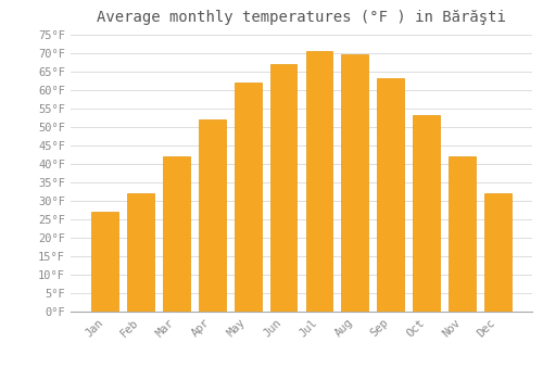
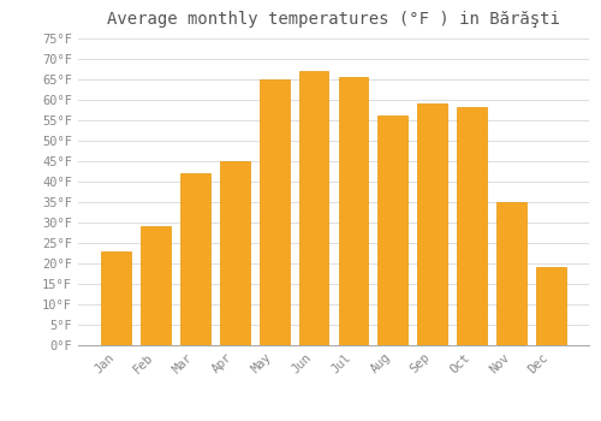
Jan: 27.0°F -> 23.0°F
Feb: 32.0°F -> 29.0°F
Apr: 52.0°F -> 45.0°F
May: 62.0°F -> 65.0°F
Jul: 70.5°F -> 65.5°F
Aug: 69.5°F -> 56.0°F
Sep: 63.0°F -> 59.0°F
Oct: 53.0°F -> 58.0°F
Nov: 42.0°F -> 35.0°F
Dec: 32.0°F -> 19.0°F
